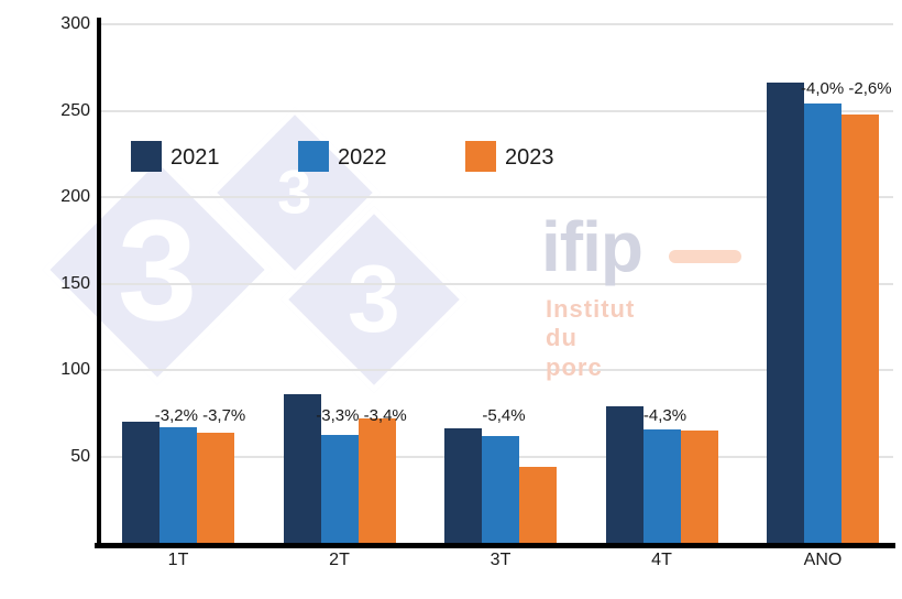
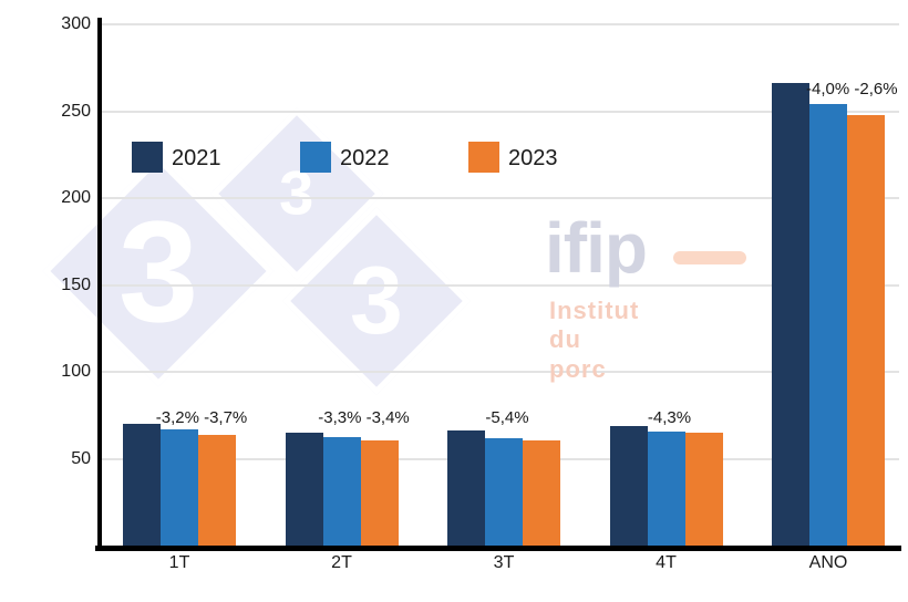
2021/2T: 86 -> 65
2023/2T: 72 -> 60
2023/3T: 44 -> 60
2021/4T: 79 -> 68
